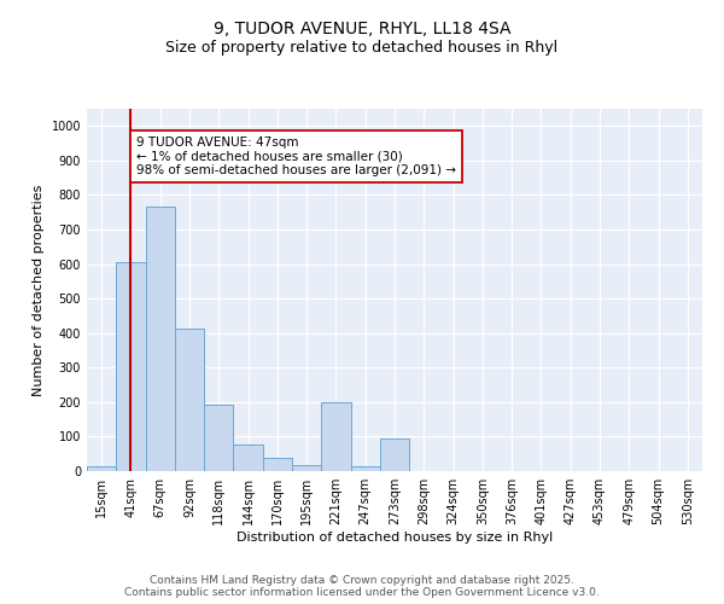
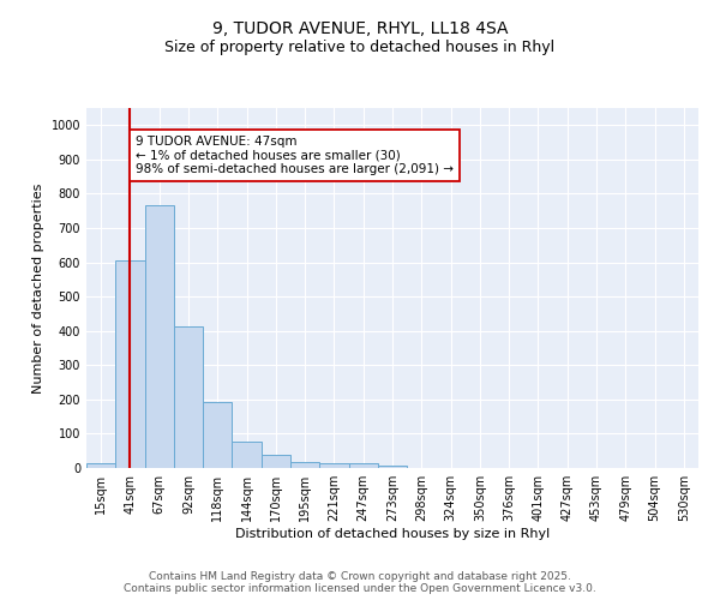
221sqm: 200 -> 13
273sqm: 95 -> 7
